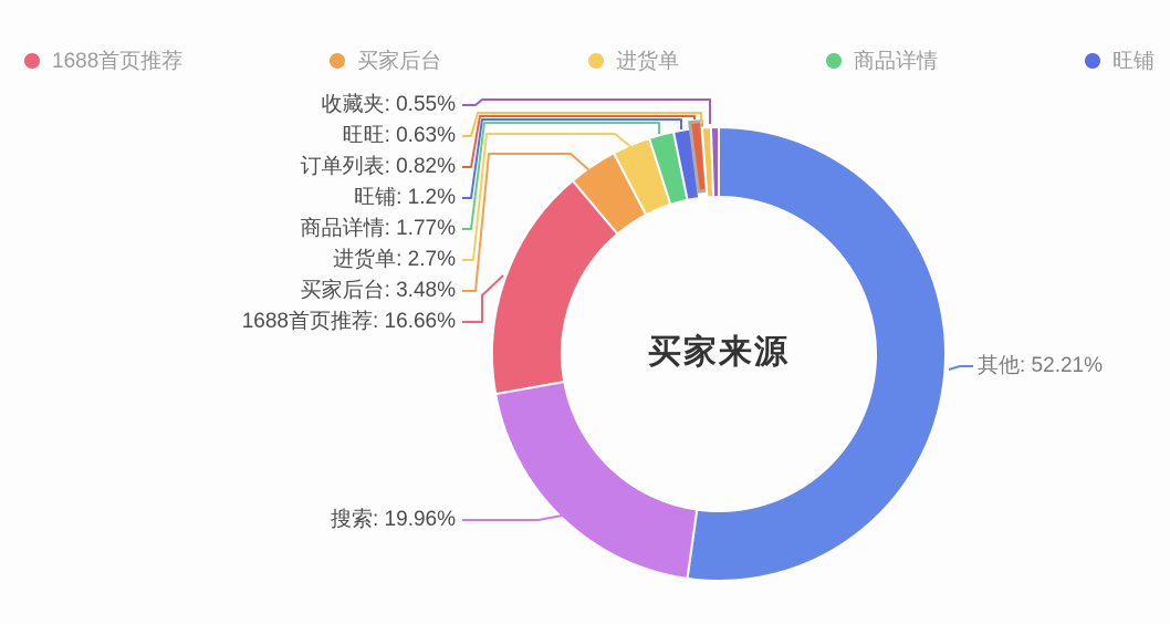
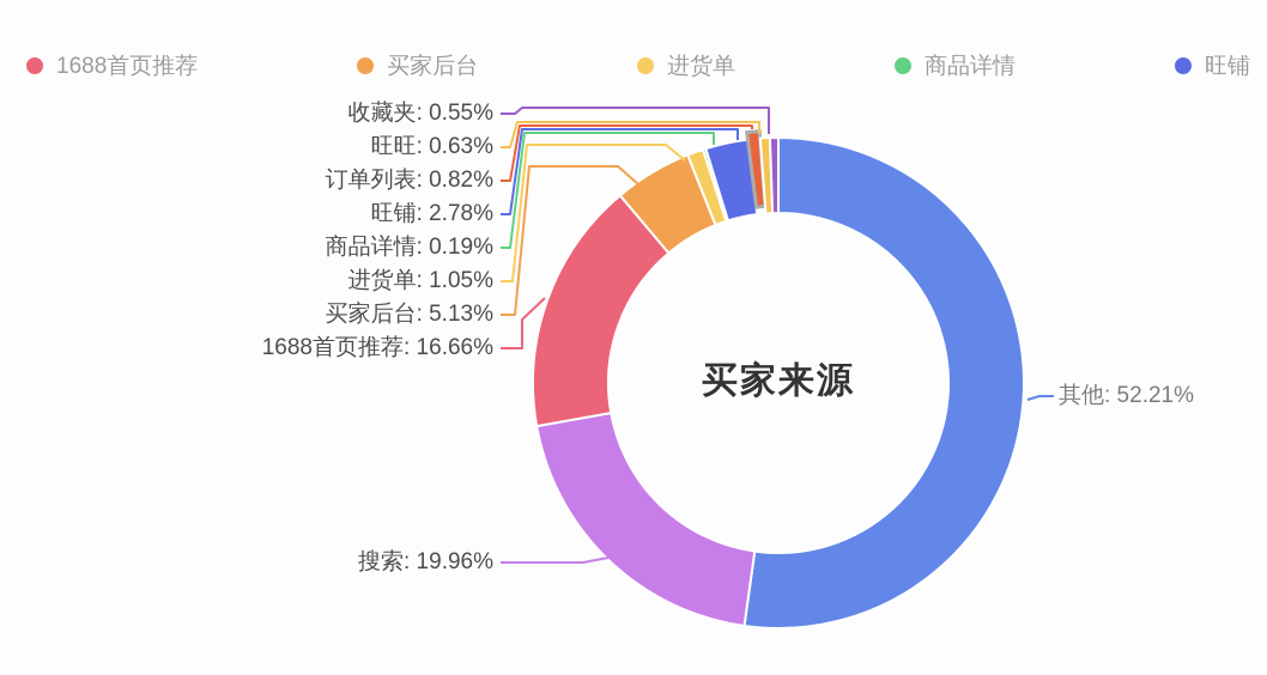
买家后台: 3.48% -> 5.13%
进货单: 2.7% -> 1.05%
商品详情: 1.77% -> 0.19%
旺铺: 1.2% -> 2.78%
